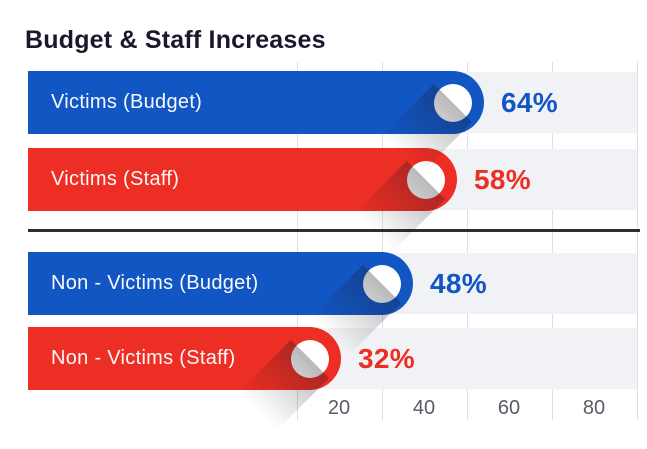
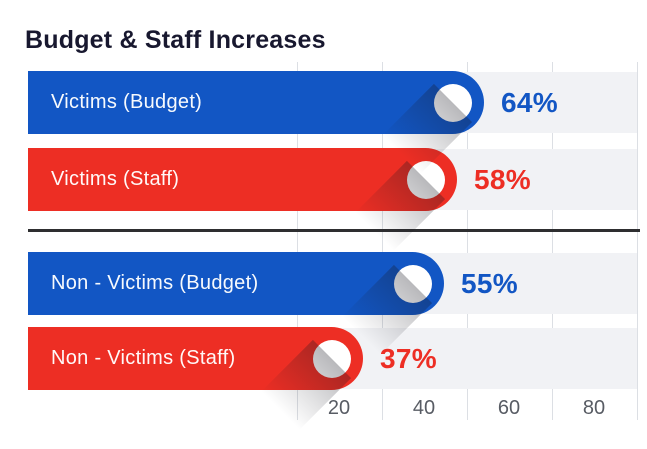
Non - Victims (Budget): 48% -> 55%
Non - Victims (Staff): 32% -> 37%
